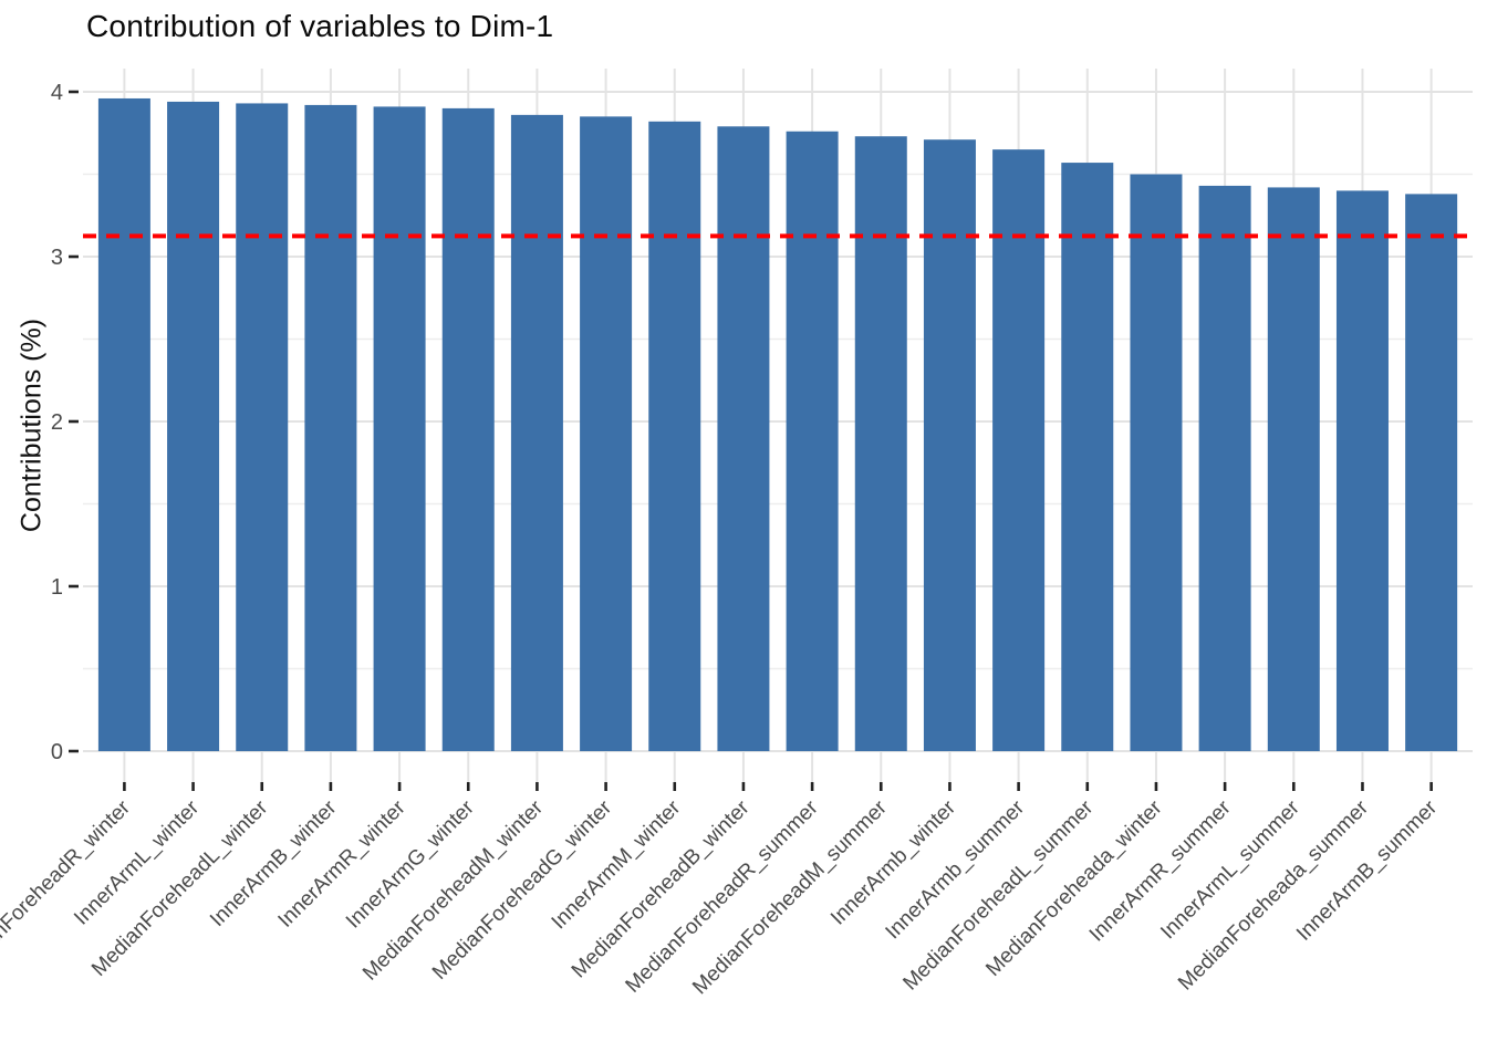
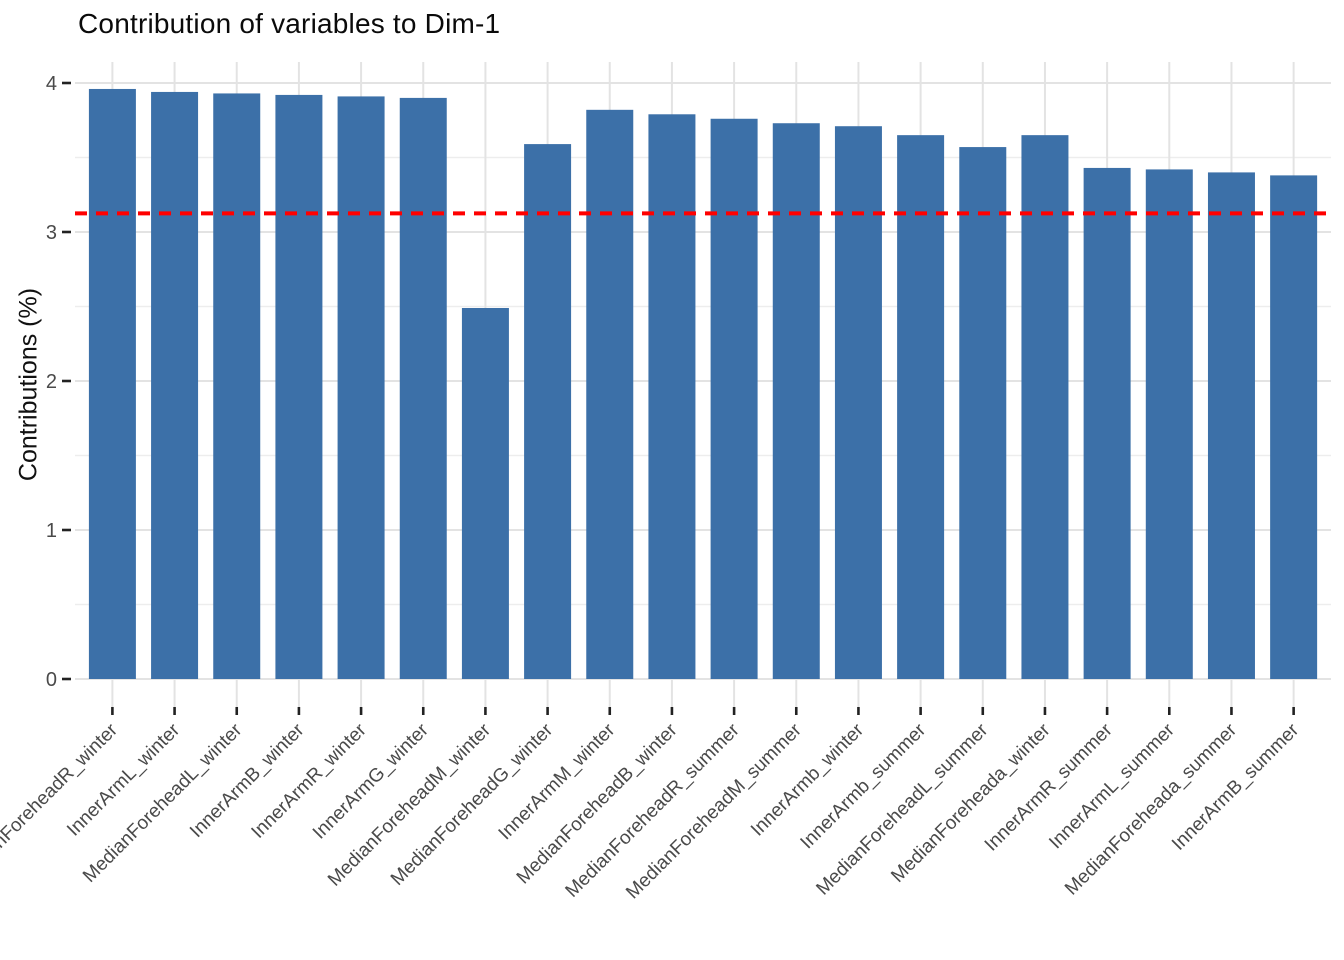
MedianForeheadM_winter: 3.86 -> 2.49
MedianForeheadG_winter: 3.85 -> 3.59
MedianForeheada_winter: 3.50 -> 3.65
